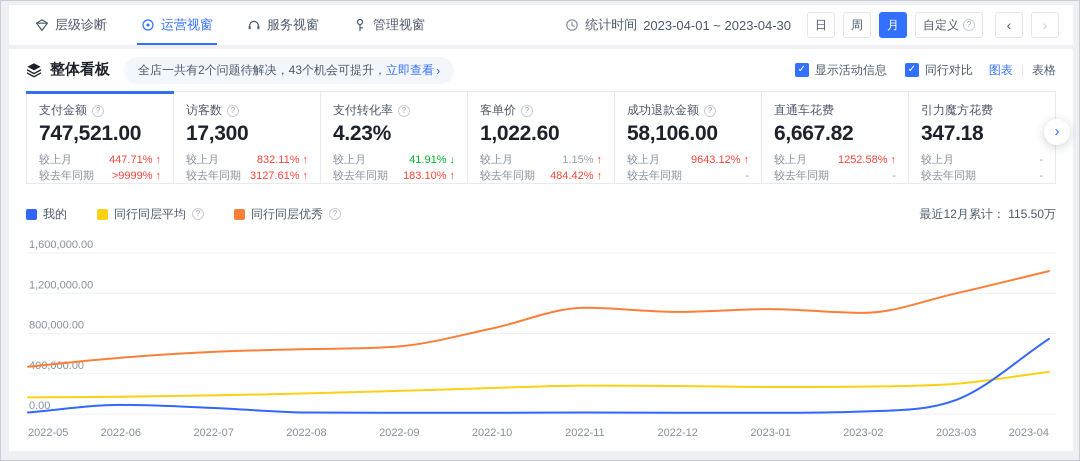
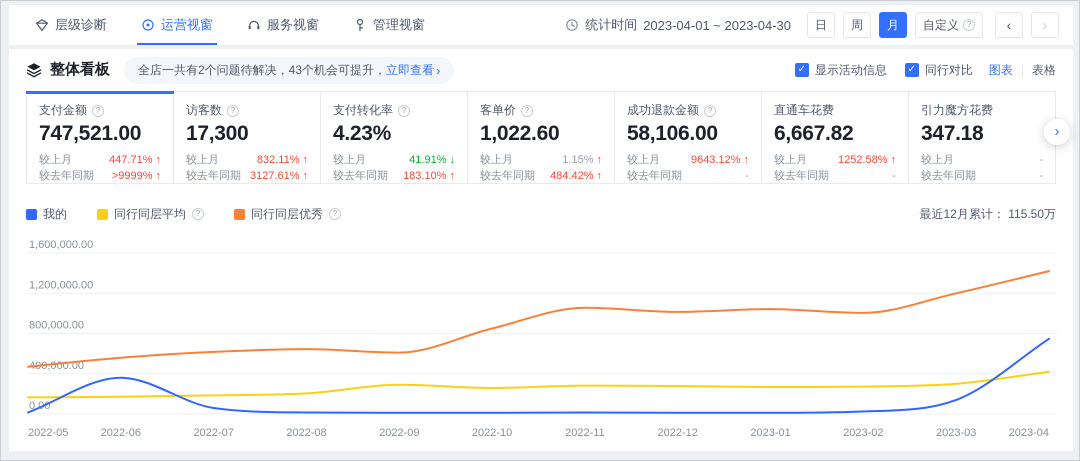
我的/2022-06: 90000 -> 360000
同行同层平均/2022-09: 230000 -> 290000
同行同层优秀/2022-09: 670000 -> 610000
